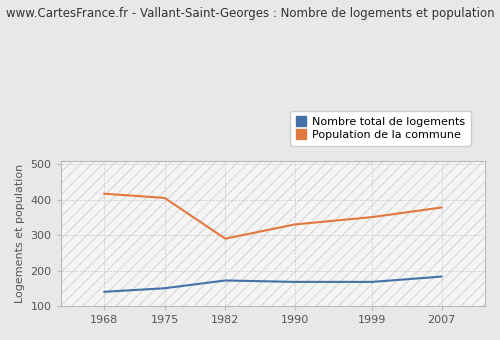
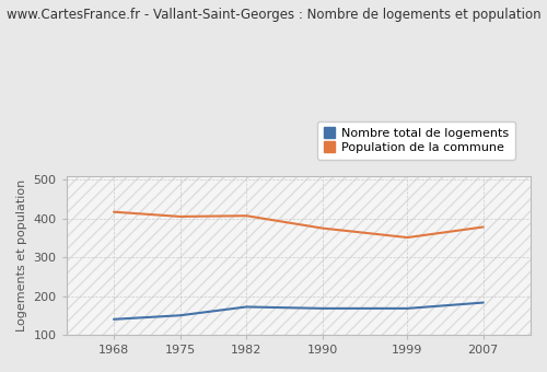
Population de la commune/1982: 290 -> 407
Population de la commune/1990: 330 -> 375
